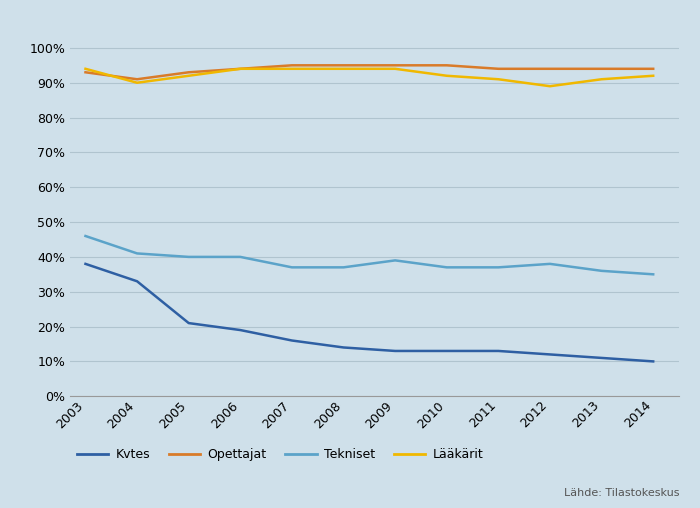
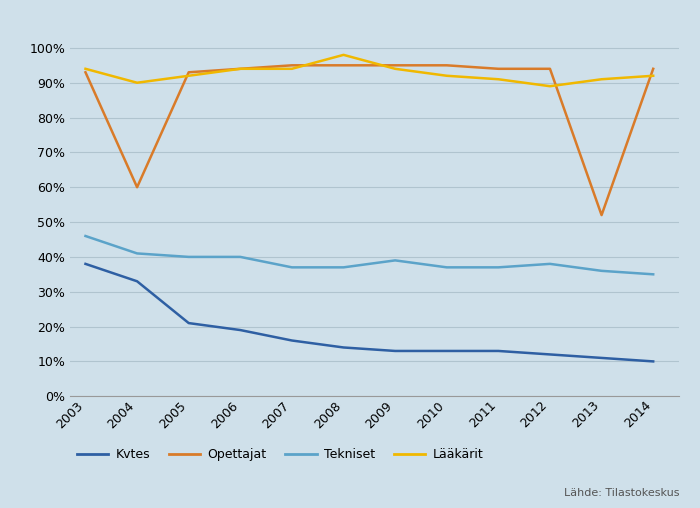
Opettajat/2004: 91% -> 60%
Lääkärit/2008: 94% -> 98%
Opettajat/2013: 94% -> 52%
